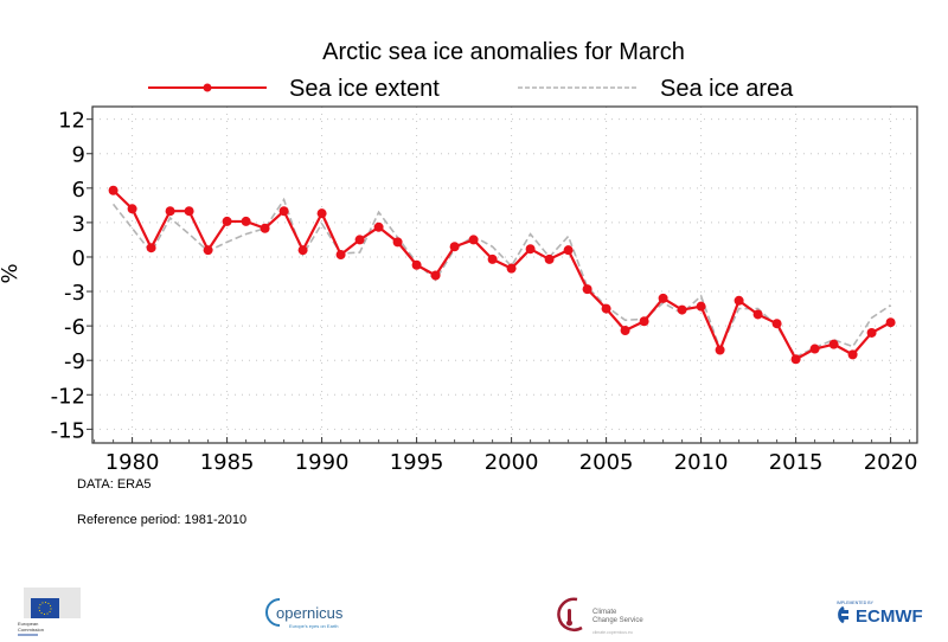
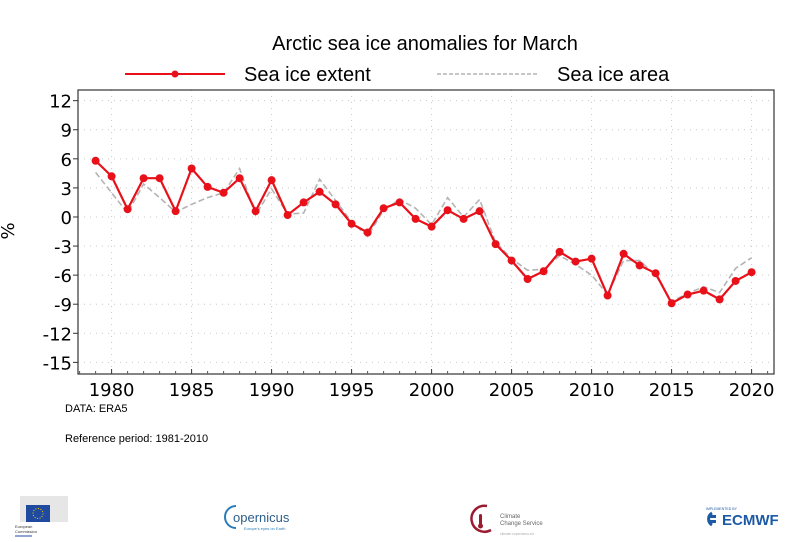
Sea ice extent/1985: 3 -> 5
Sea ice area/2010: -3 -> -6
